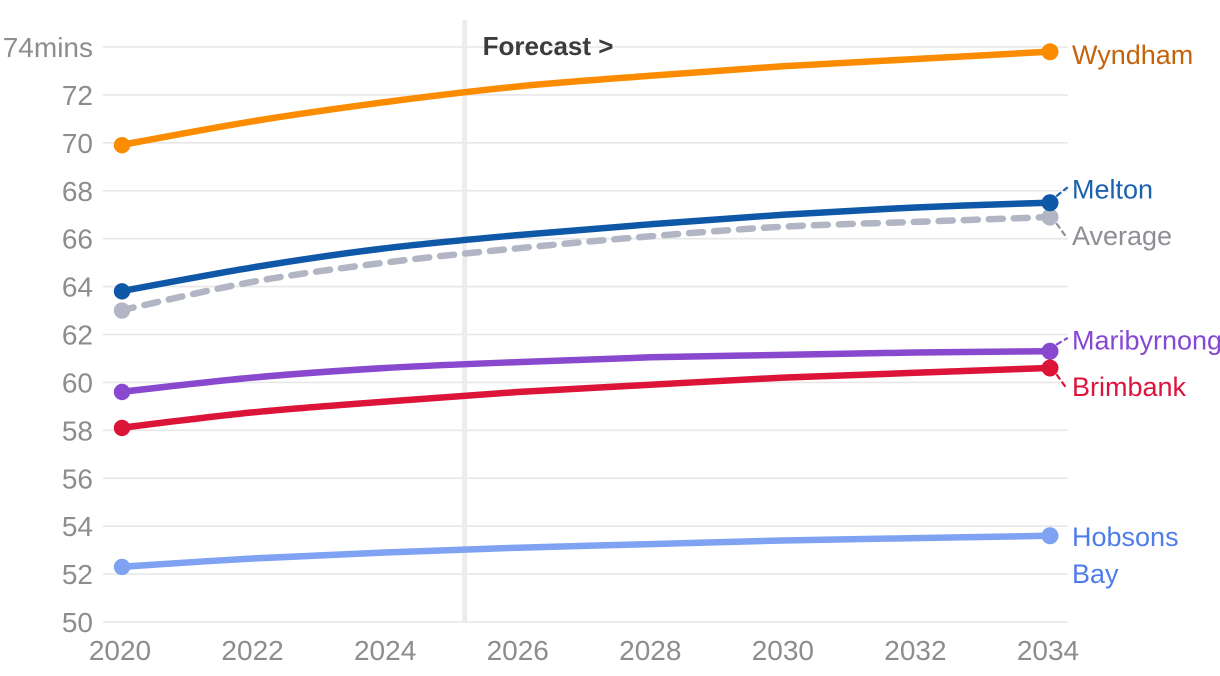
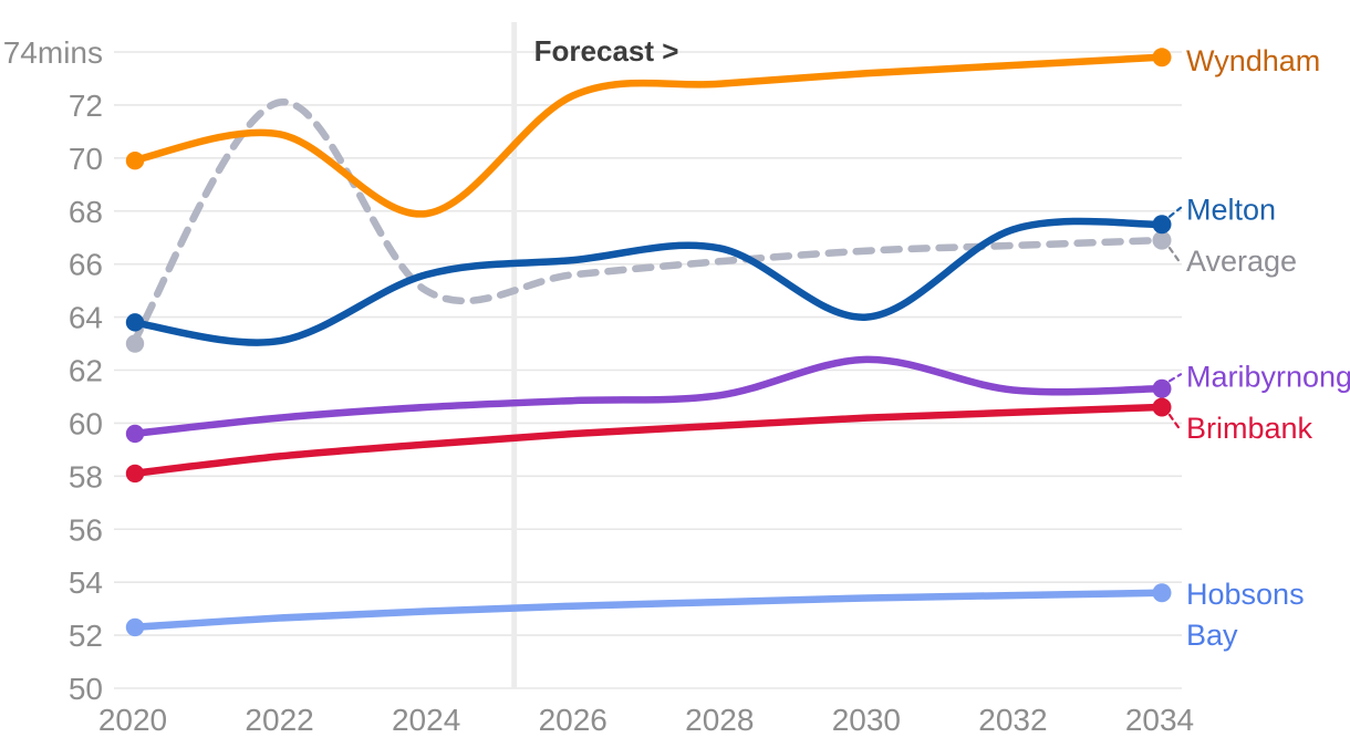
Melton/2022: 64.8 -> 63.1
Average/2022: 64.2 -> 72.1
Wyndham/2024: 71.7 -> 67.9
Melton/2030: 67.0 -> 64.0
Maribyrnong/2030: 61.1 -> 62.4
